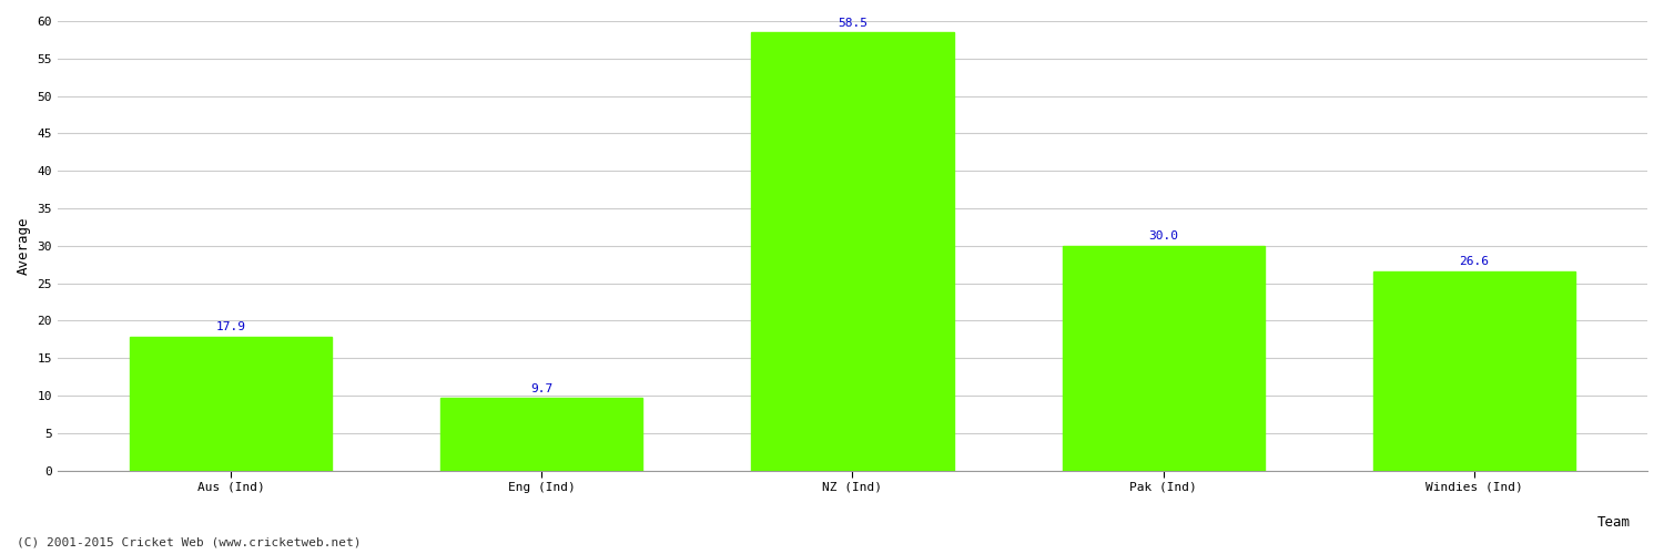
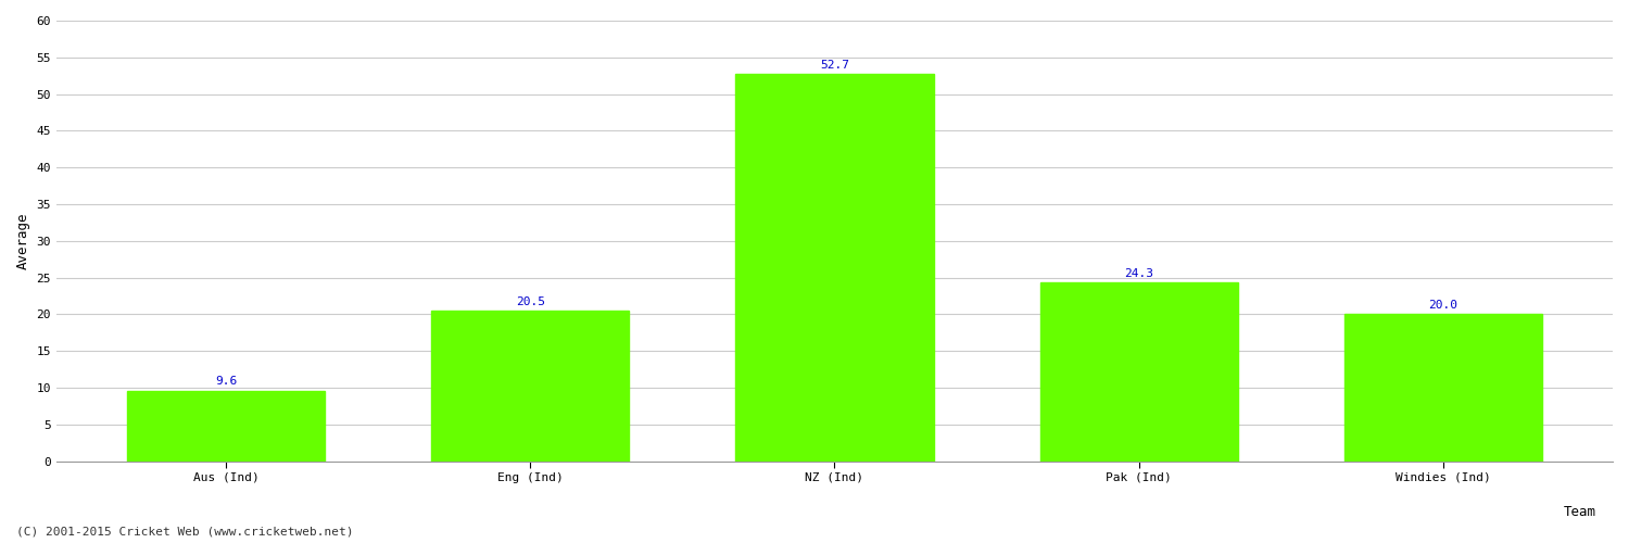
Aus (Ind): 17.9 -> 9.6
Eng (Ind): 9.7 -> 20.5
NZ (Ind): 58.5 -> 52.7
Pak (Ind): 30.0 -> 24.3
Windies (Ind): 26.6 -> 20.0
